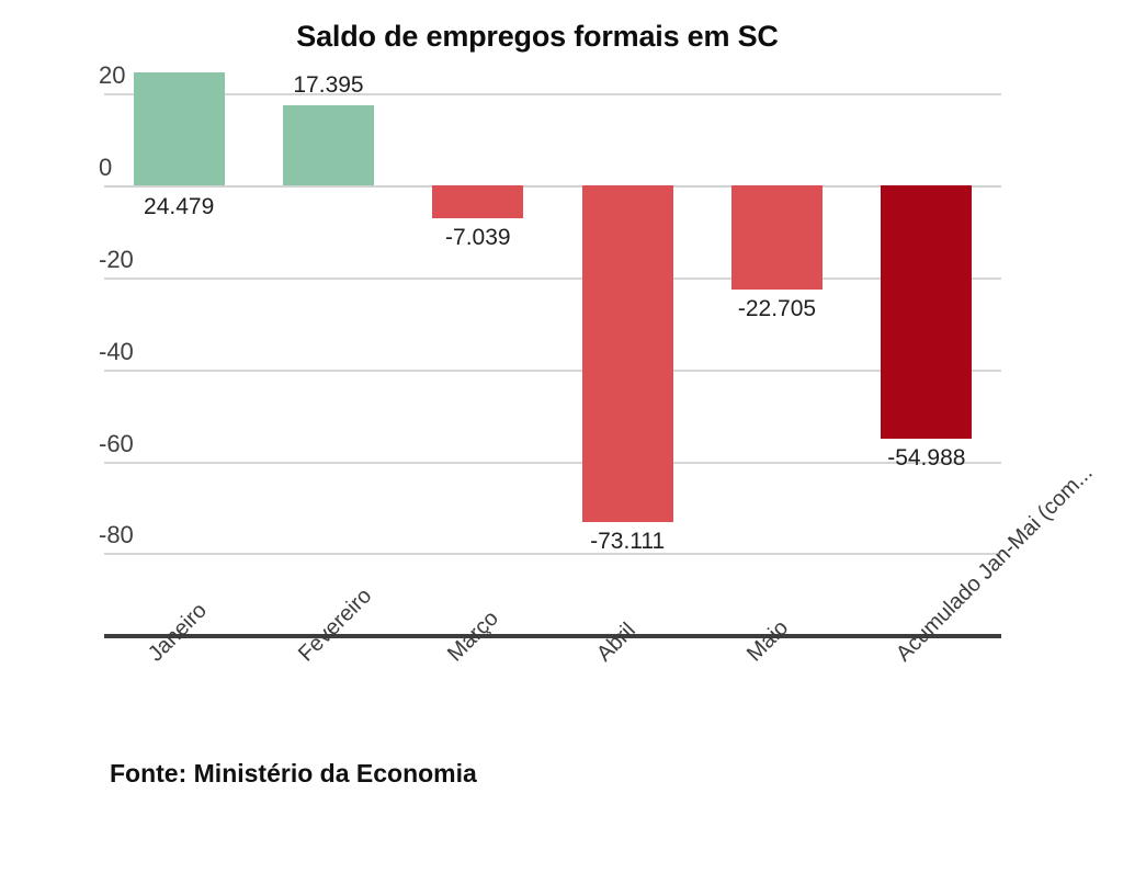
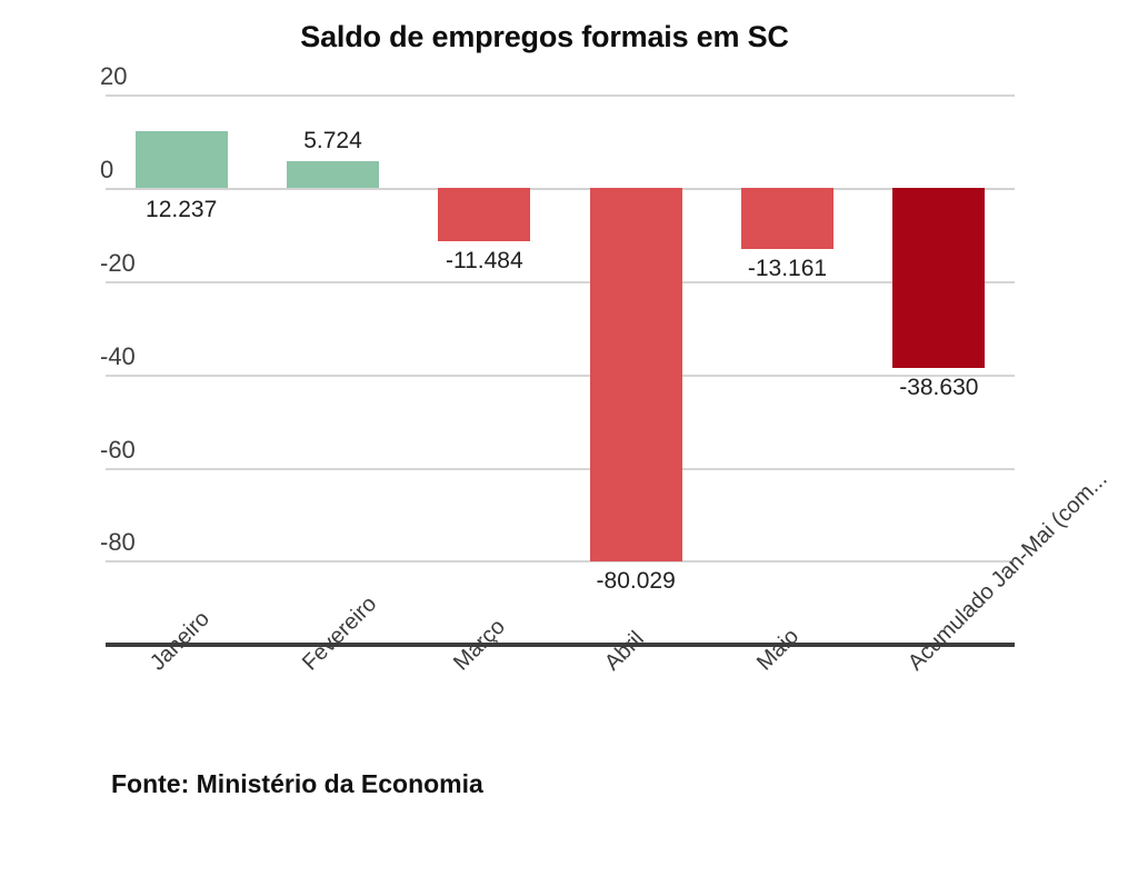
Janeiro: 24.479 -> 12.237
Fevereiro: 17.395 -> 5.724
Março: -7.039 -> -11.484
Abril: -73.111 -> -80.029
Maio: -22.705 -> -13.161
Acumulado Jan-Mai (com...: -54.988 -> -38.630
